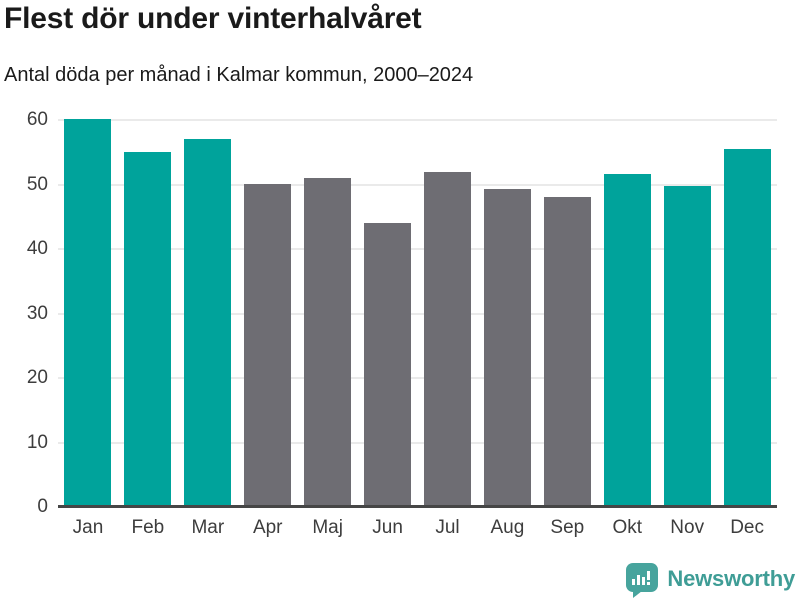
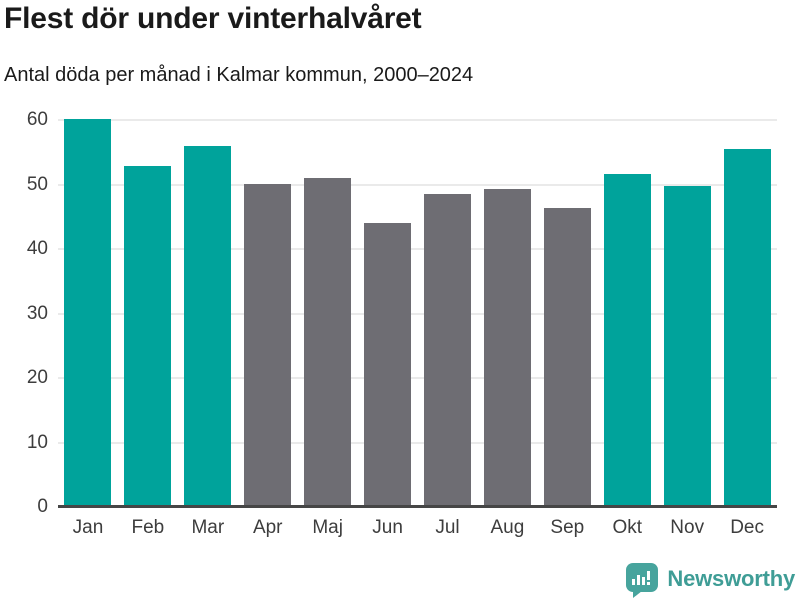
Feb: 55 -> 53
Mar: 57 -> 56
Jul: 52 -> 48
Sep: 48 -> 46
